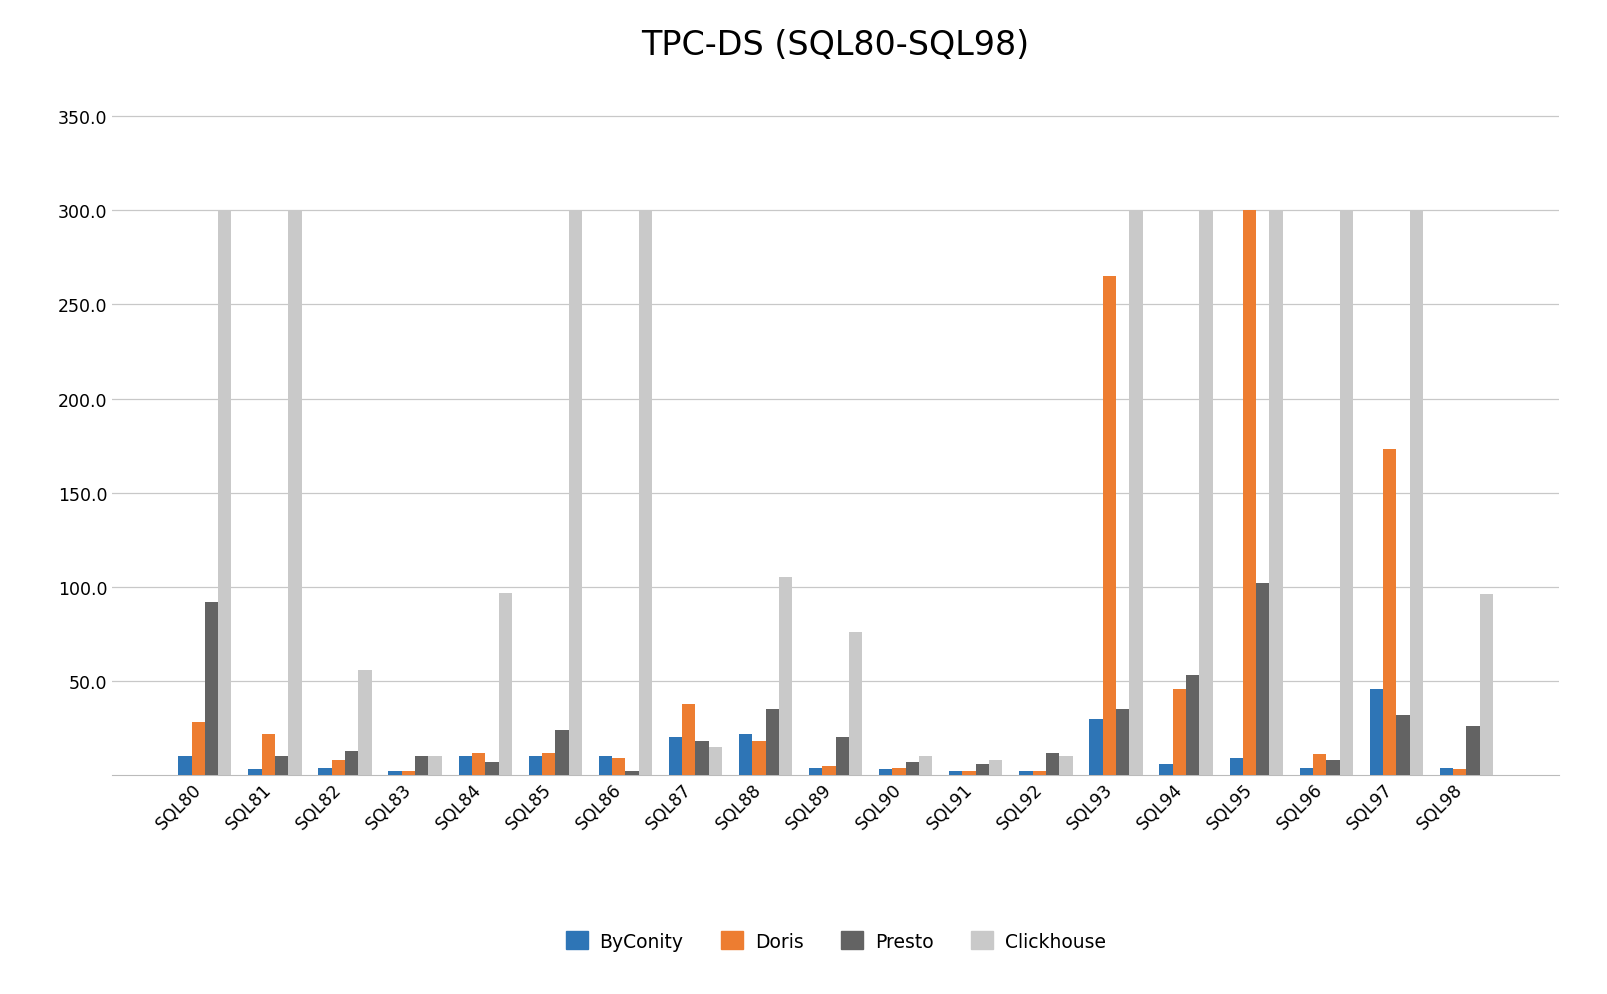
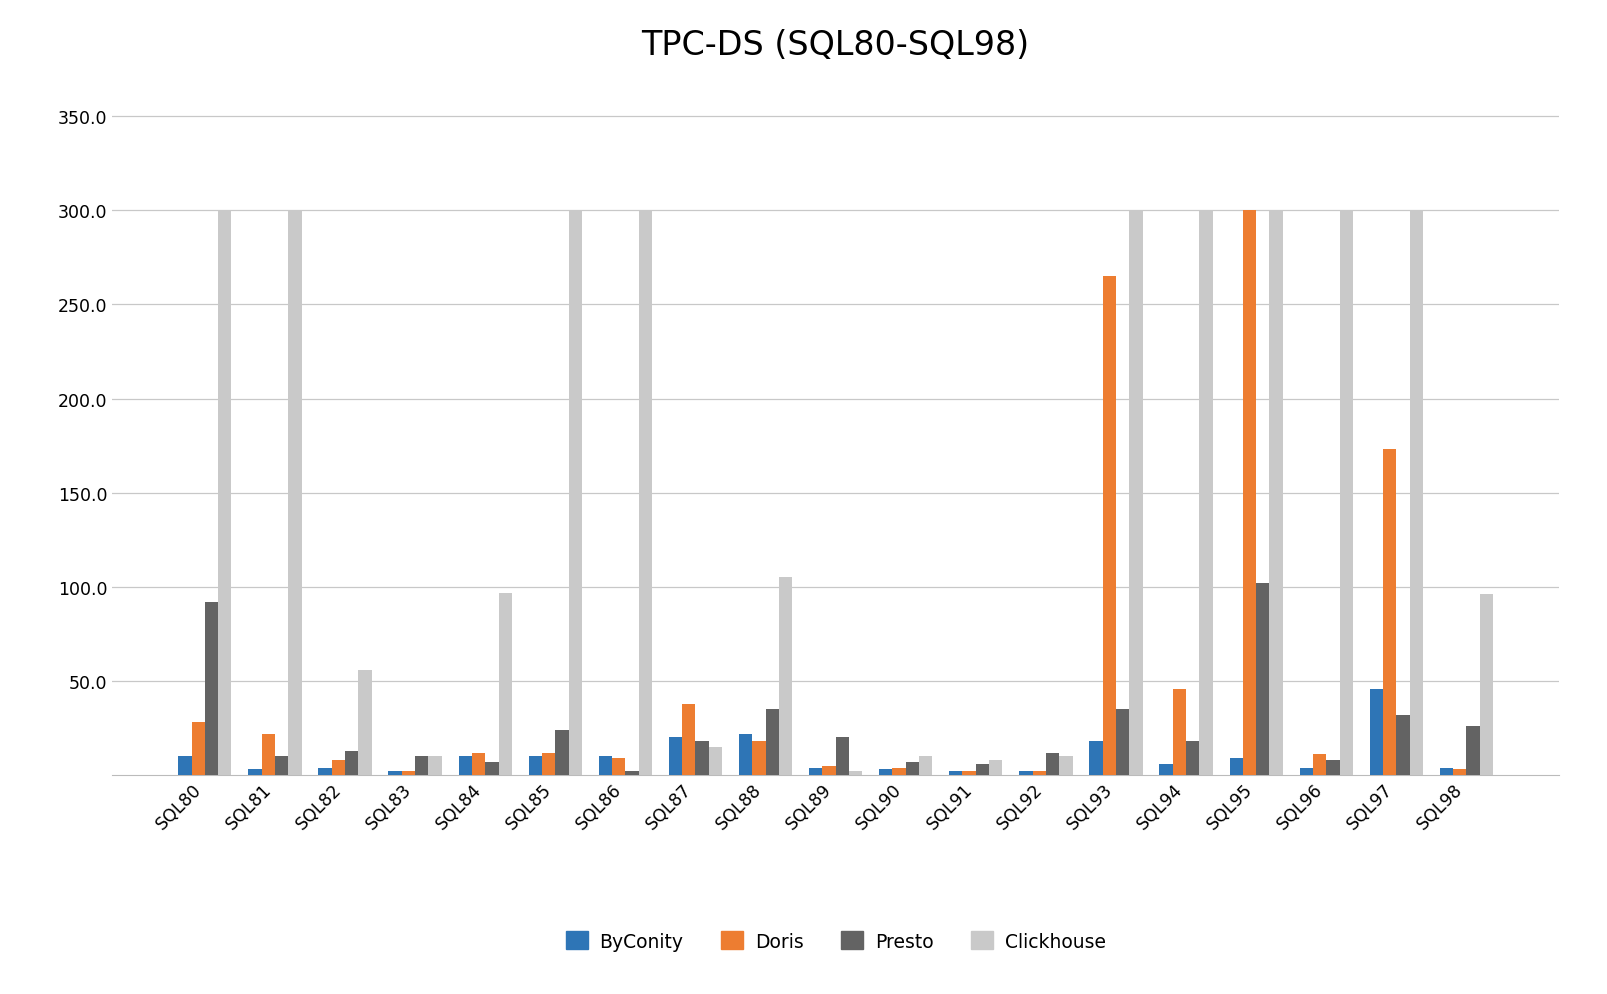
Clickhouse/SQL89: 76 -> 2
ByConity/SQL93: 30 -> 18
Presto/SQL94: 53 -> 18
